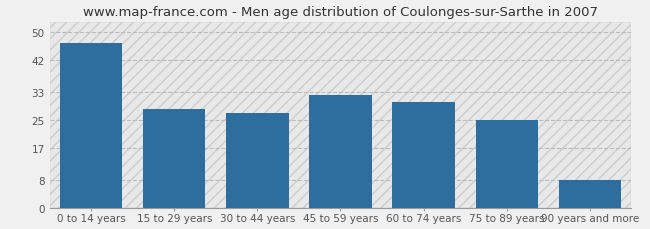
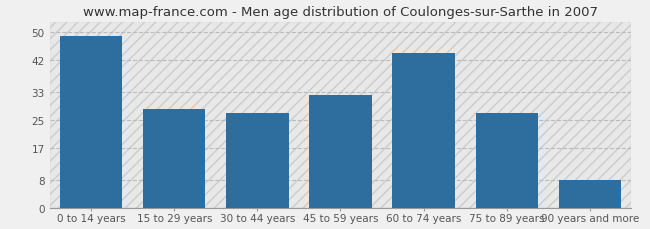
0 to 14 years: 47 -> 49
60 to 74 years: 30 -> 44
75 to 89 years: 25 -> 27
